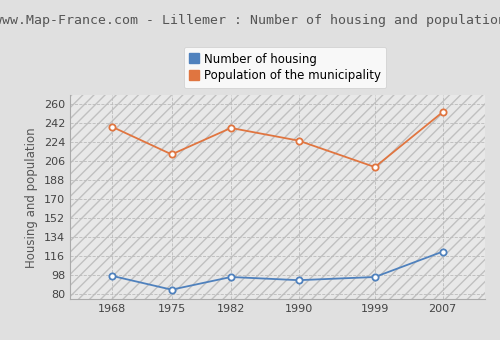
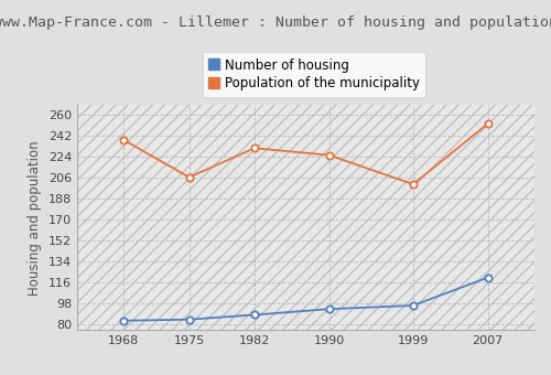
Number of housing/1968: 97 -> 83
Population of the municipality/1975: 212 -> 206
Number of housing/1982: 96 -> 88
Population of the municipality/1982: 237 -> 231
